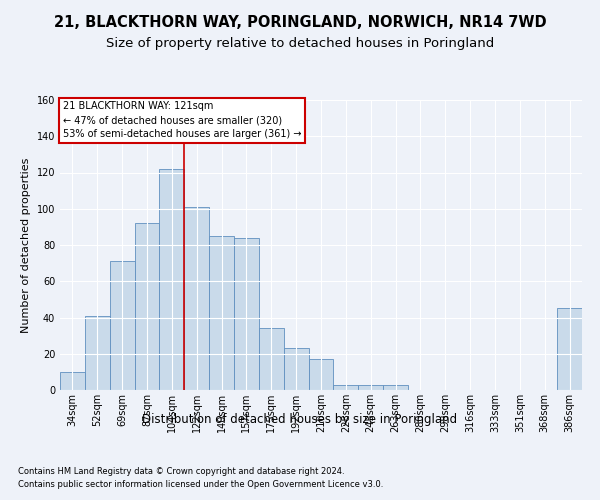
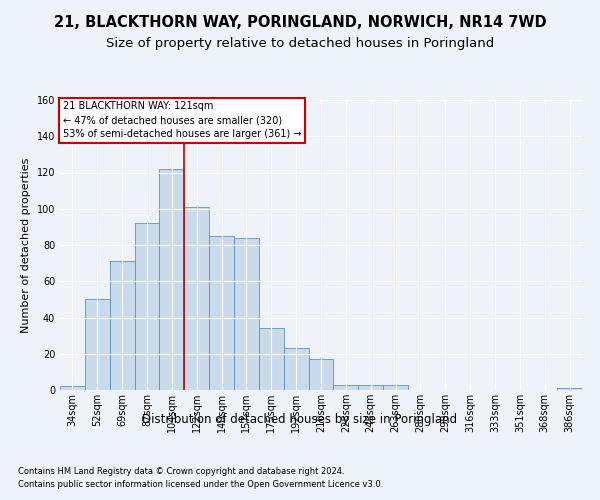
34sqm: 10 -> 2
52sqm: 41 -> 50
386sqm: 45 -> 1
